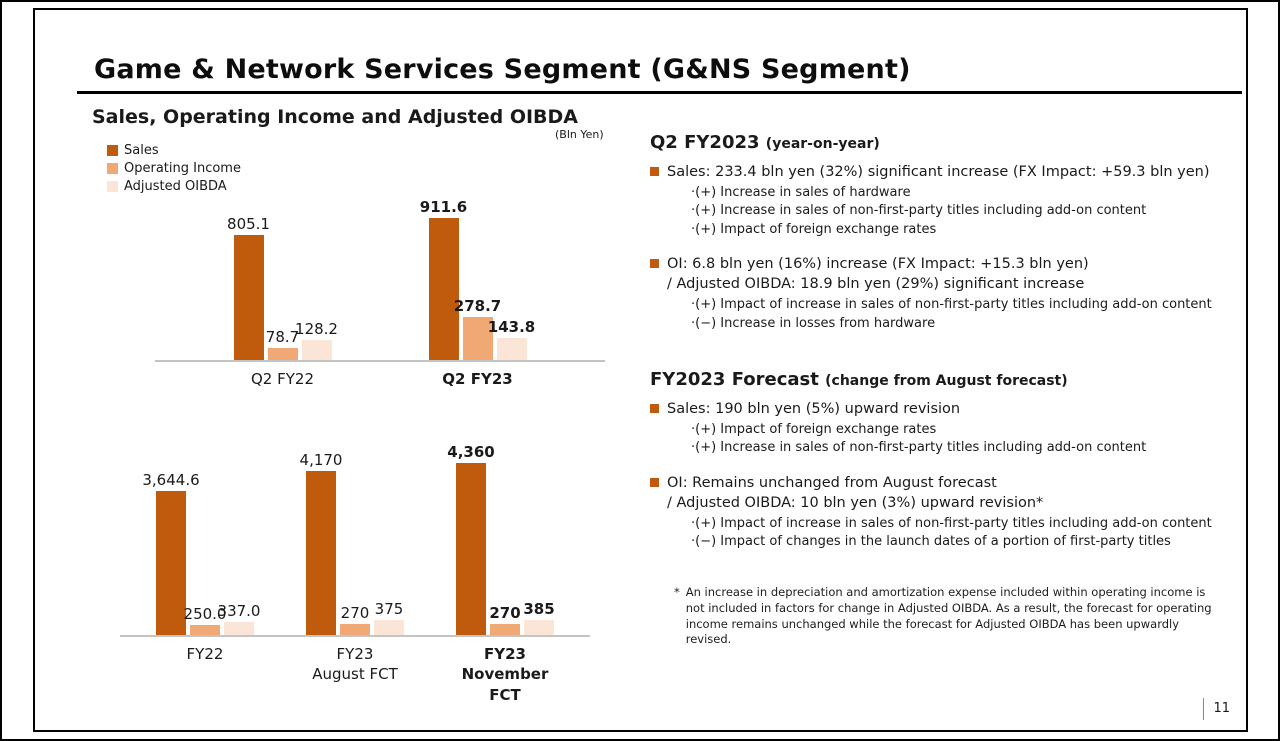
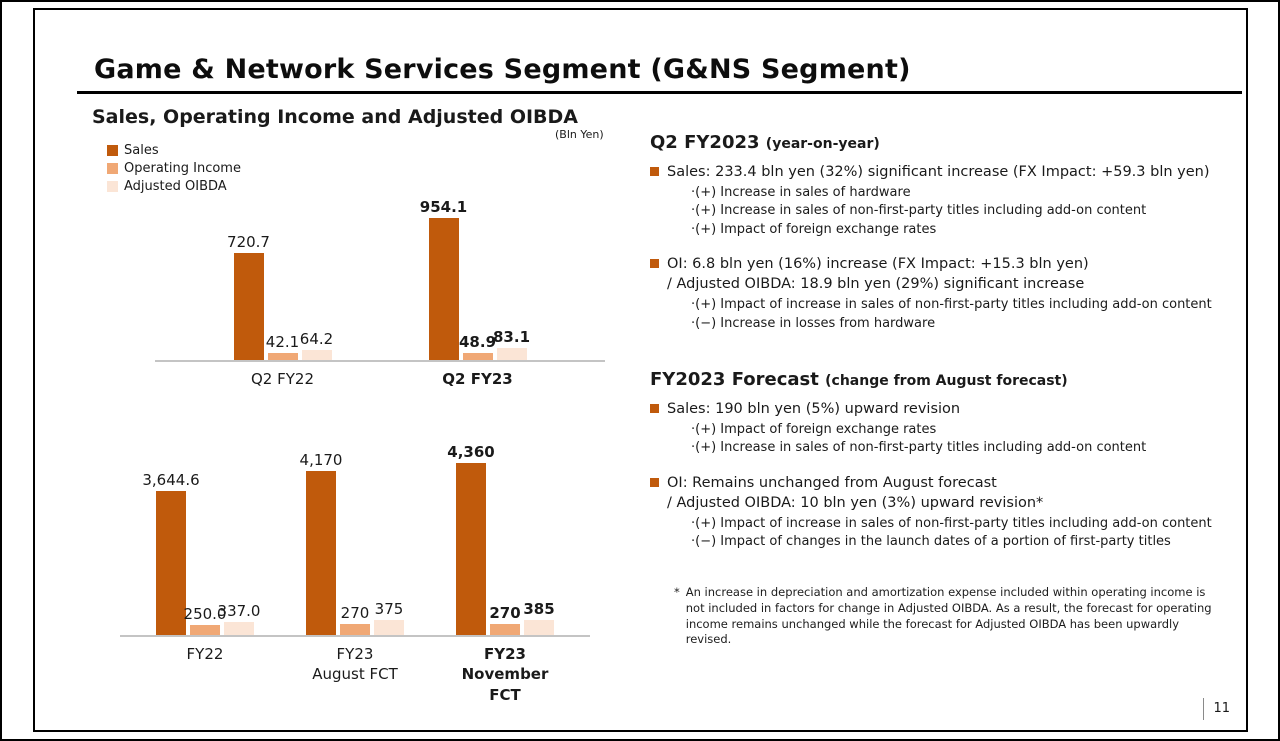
Sales, Operating Income and Adjusted OIBDA/Sales/Q2 FY22: 805.1 -> 720.7
Sales, Operating Income and Adjusted OIBDA/Operating Income/Q2 FY22: 78.7 -> 42.1
Sales, Operating Income and Adjusted OIBDA/Adjusted OIBDA/Q2 FY22: 128.2 -> 64.2
Sales, Operating Income and Adjusted OIBDA/Sales/Q2 FY23: 911.6 -> 954.1
Sales, Operating Income and Adjusted OIBDA/Operating Income/Q2 FY23: 278.7 -> 48.9
Sales, Operating Income and Adjusted OIBDA/Adjusted OIBDA/Q2 FY23: 143.8 -> 83.1
